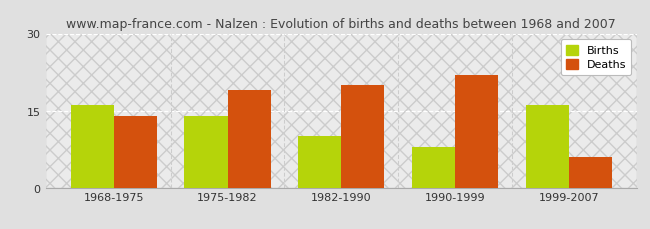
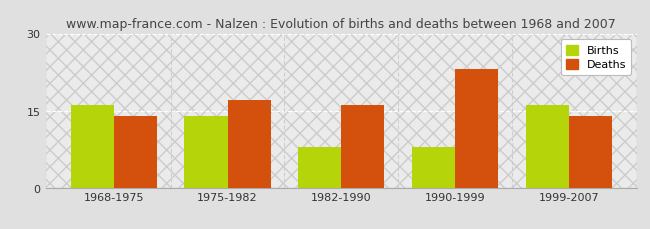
Deaths/1975-1982: 19 -> 17
Births/1982-1990: 10 -> 8
Deaths/1982-1990: 20 -> 16
Deaths/1990-1999: 22 -> 23
Deaths/1999-2007: 6 -> 14
